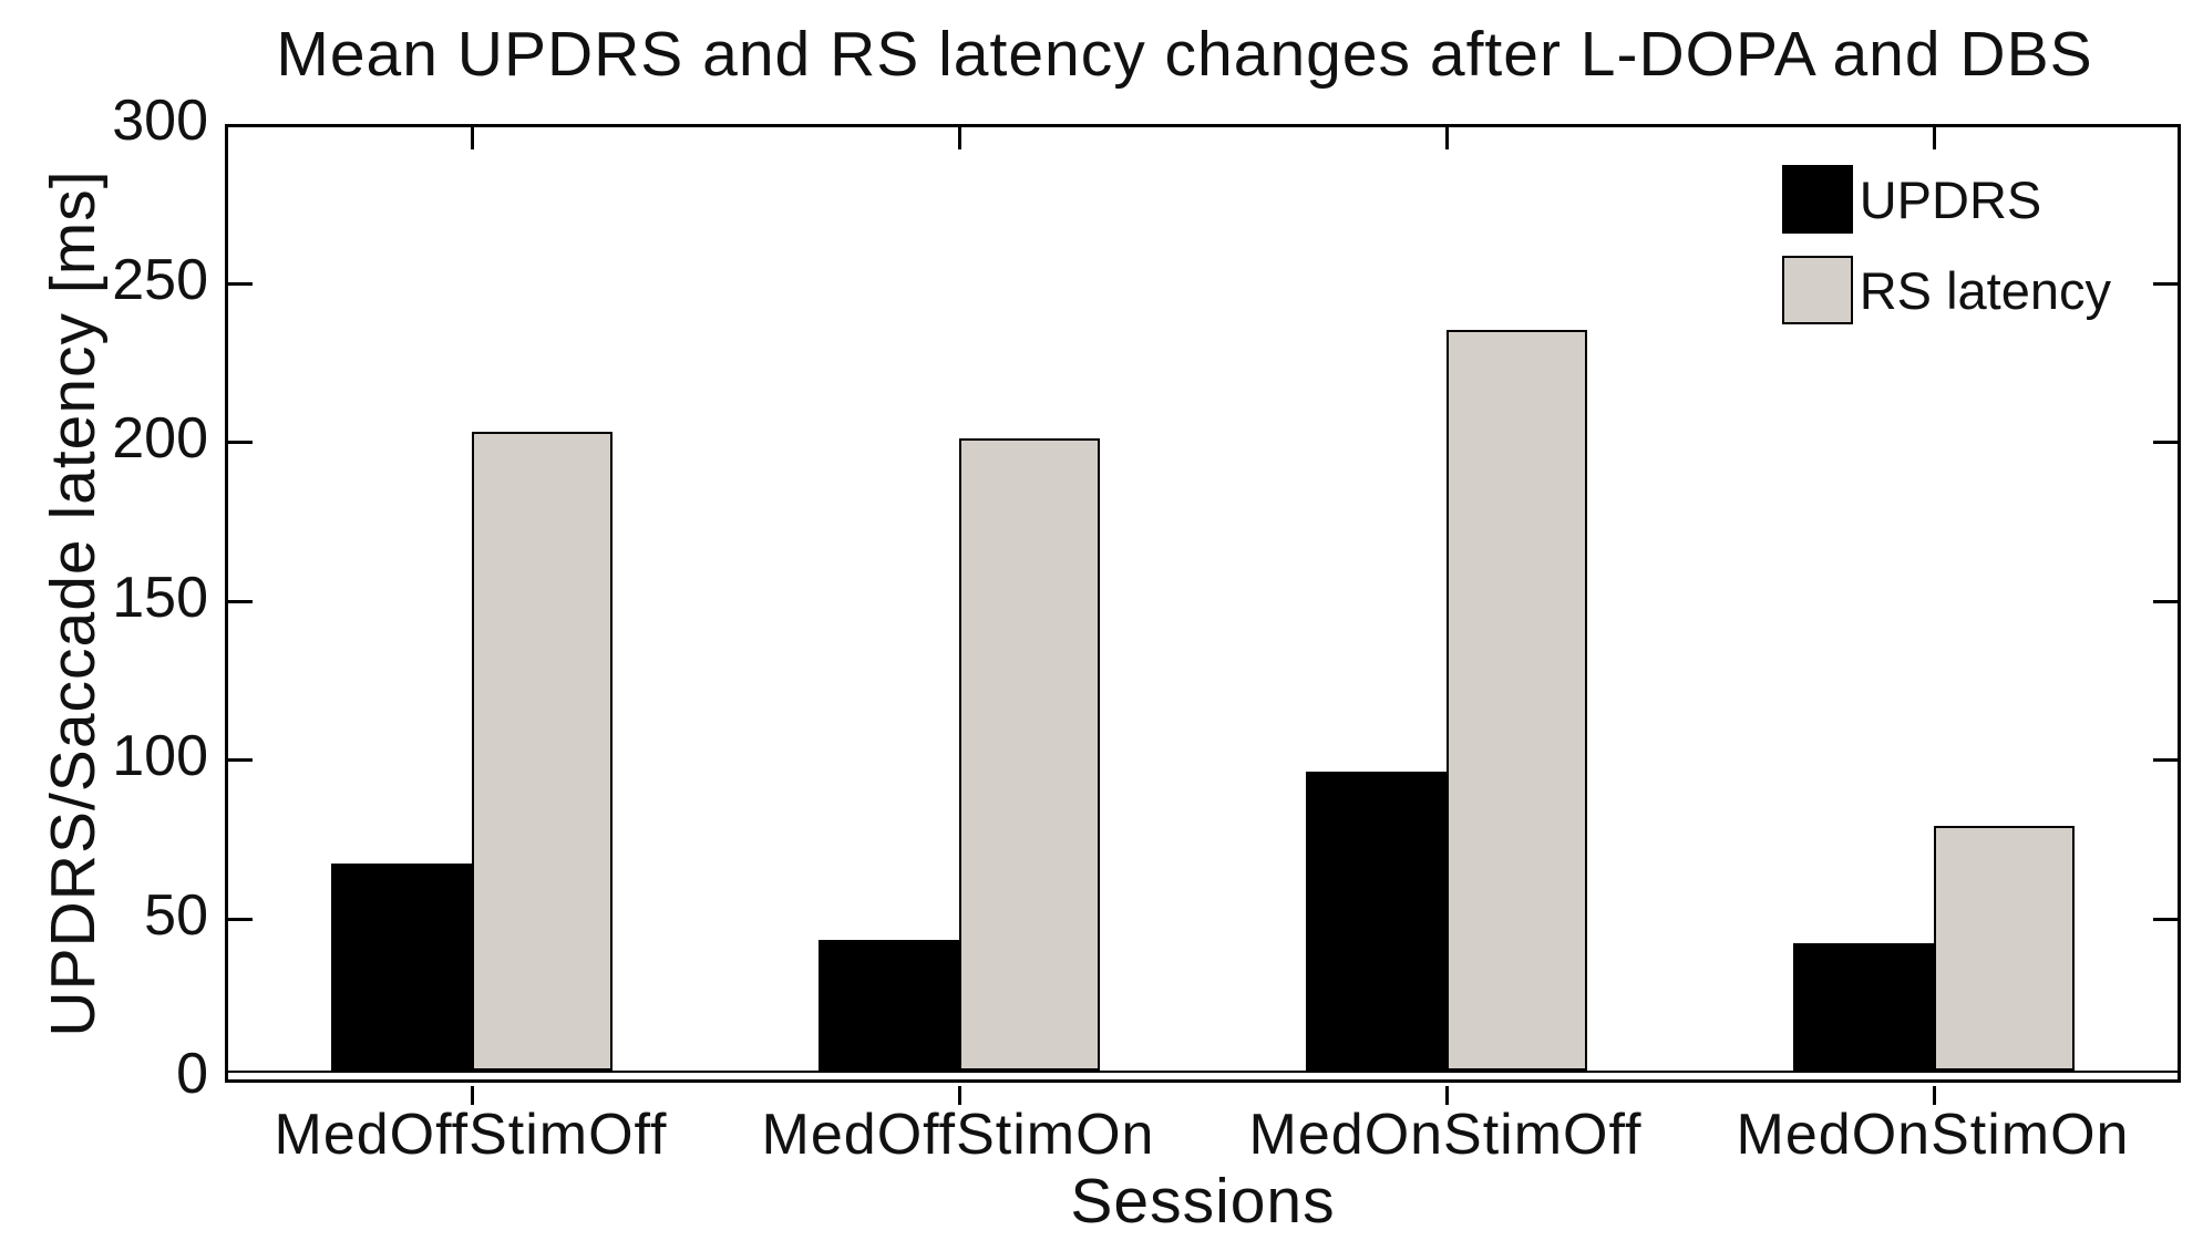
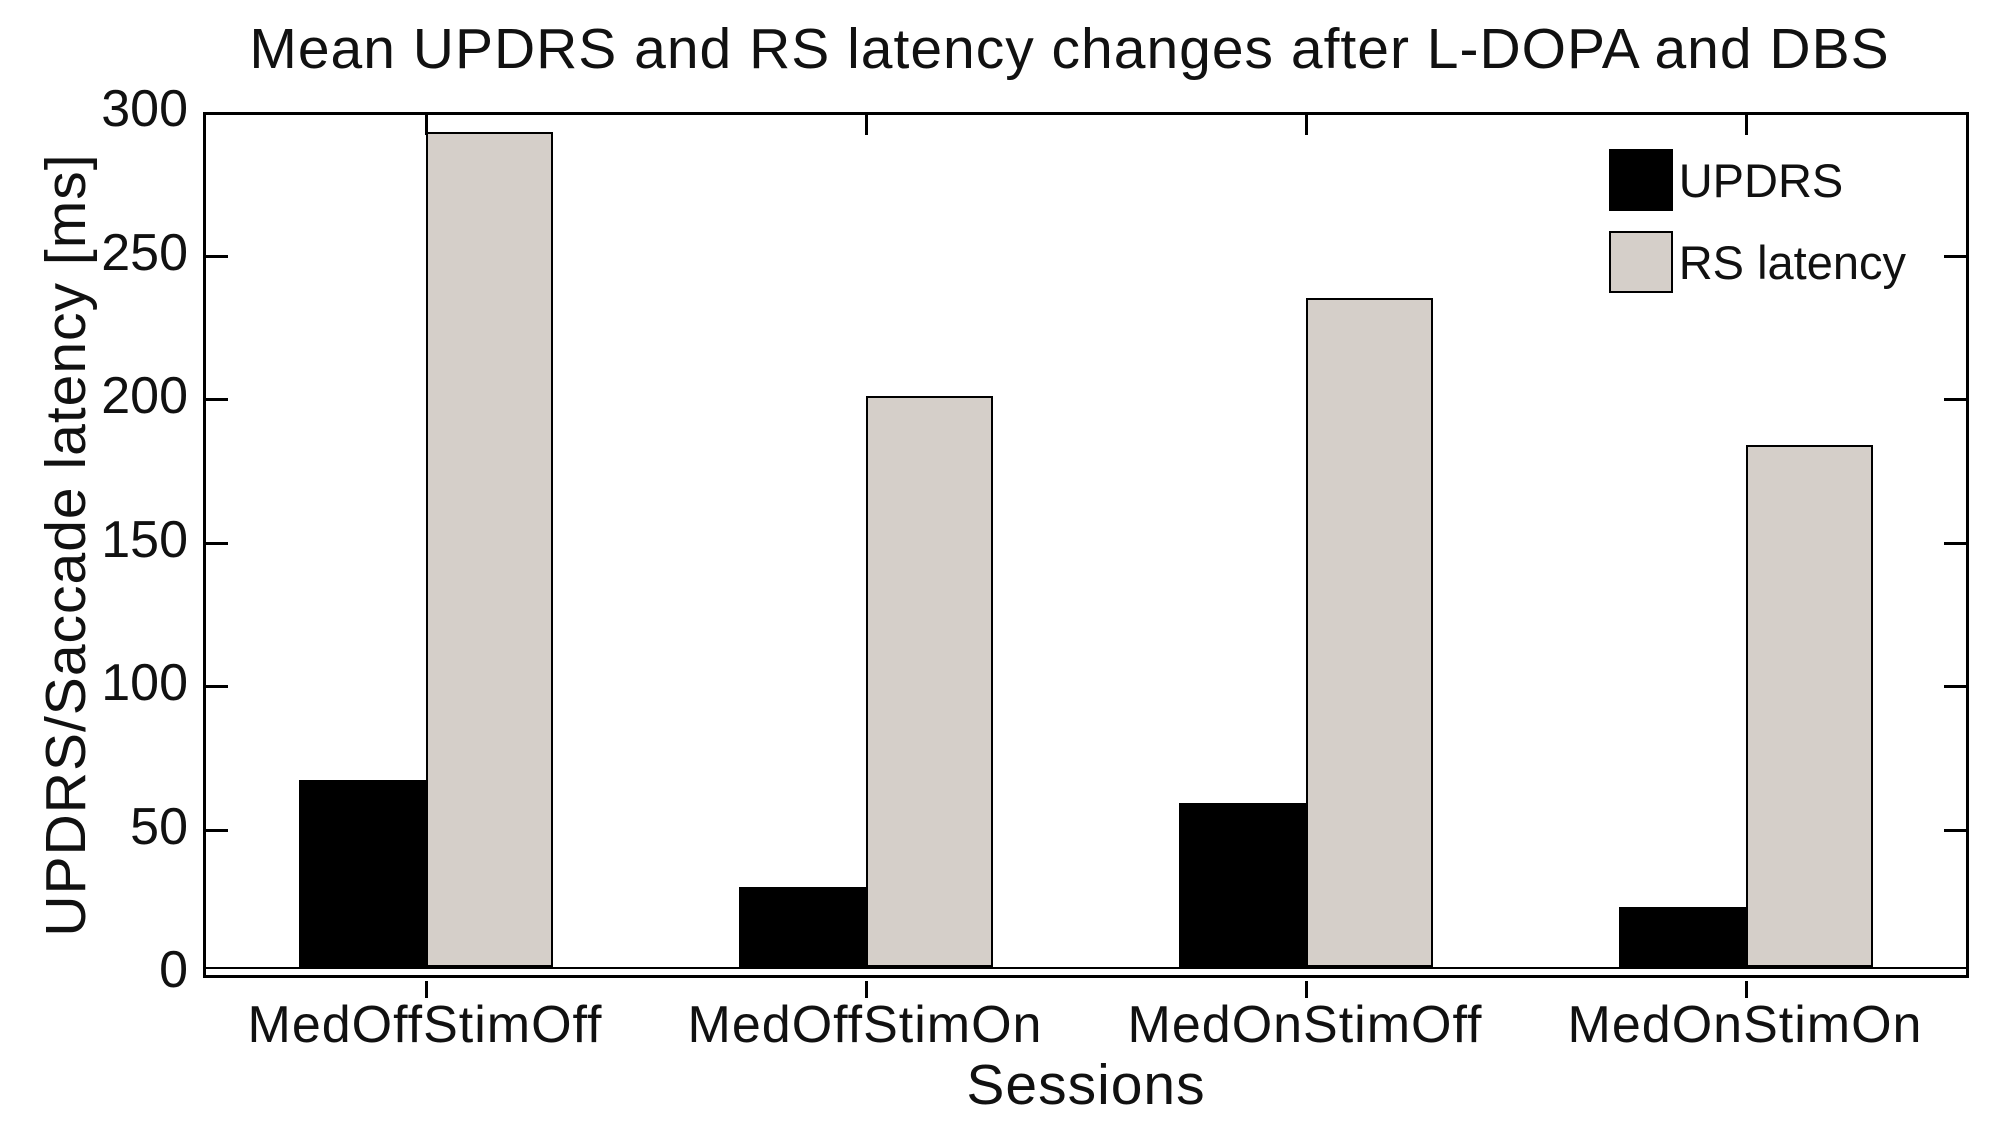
RS latency/MedOffStimOff: 201 -> 291
UPDRS/MedOffStimOn: 41 -> 28
UPDRS/MedOnStimOff: 94 -> 57
UPDRS/MedOnStimOn: 40 -> 21
RS latency/MedOnStimOn: 77 -> 182
